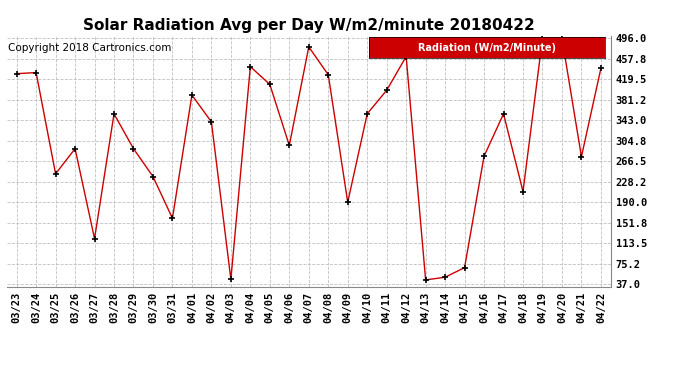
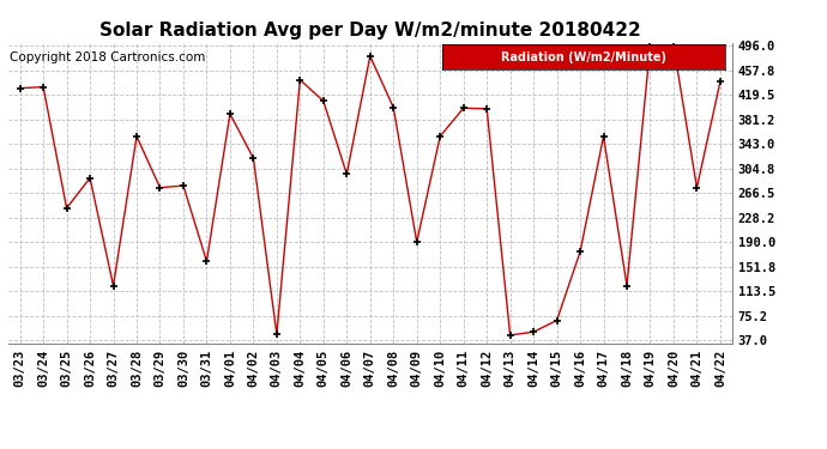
03/29: 290 -> 275
03/30: 238 -> 278
04/02: 340 -> 321
04/08: 428 -> 400
04/12: 462 -> 398
04/16: 276 -> 175
04/18: 210 -> 122
